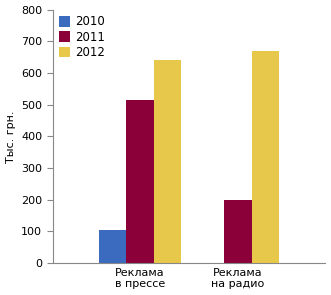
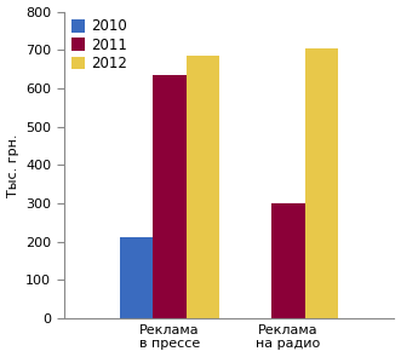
2010/Реклама в прессе: 105 -> 213
2011/Реклама в прессе: 515 -> 635
2012/Реклама в прессе: 640 -> 685
2011/Реклама на радио: 200 -> 300
2012/Реклама на радио: 670 -> 705
